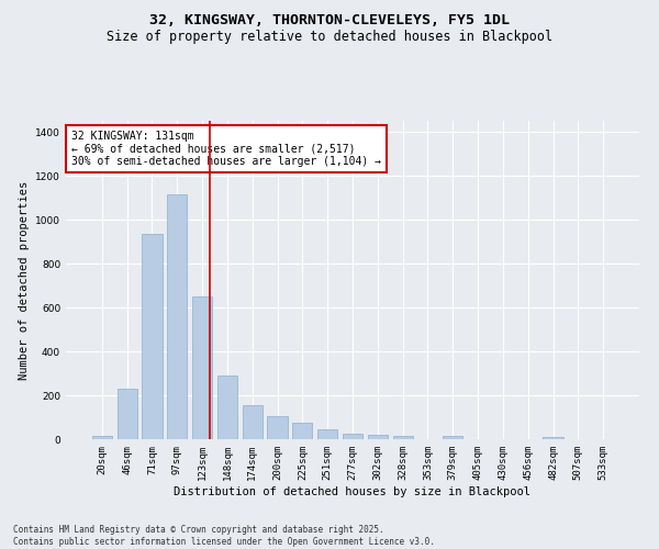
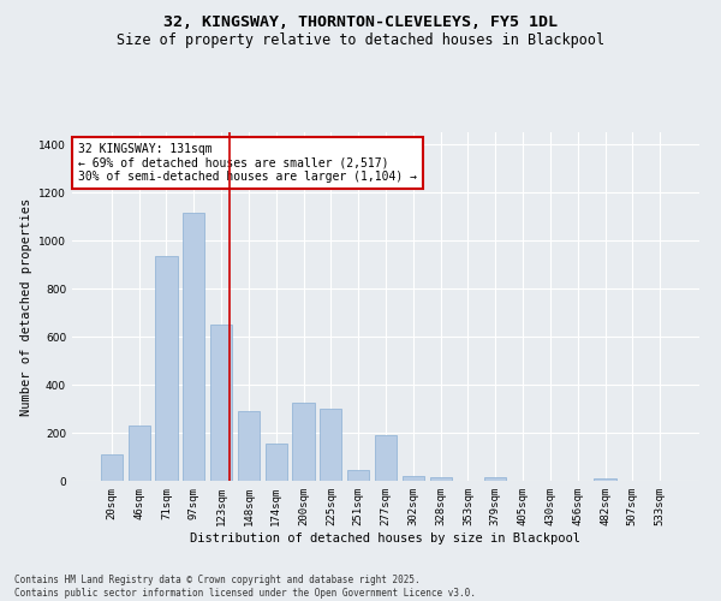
20sqm: 15 -> 110
200sqm: 105 -> 325
225sqm: 75 -> 300
277sqm: 25 -> 190
